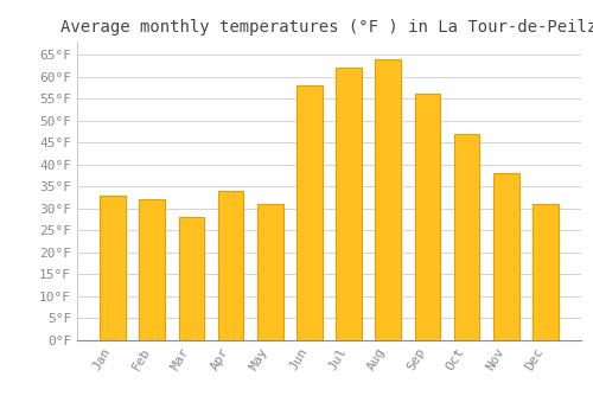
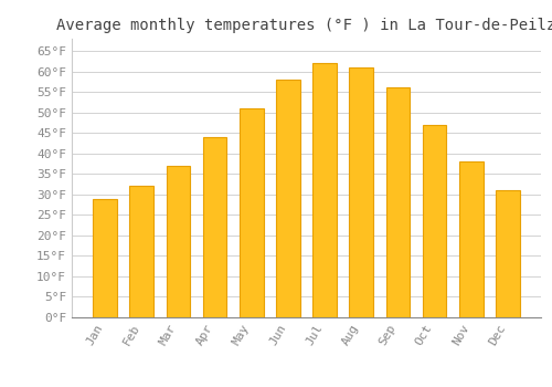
Jan: 33°F -> 29°F
Mar: 28°F -> 37°F
Apr: 34°F -> 44°F
May: 31°F -> 51°F
Aug: 64°F -> 61°F
